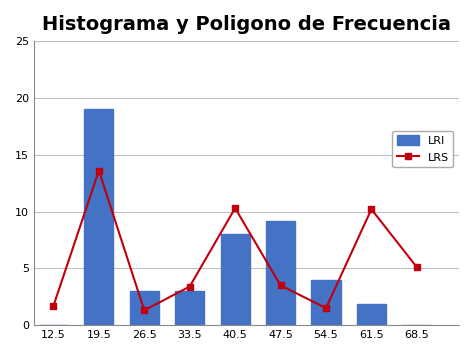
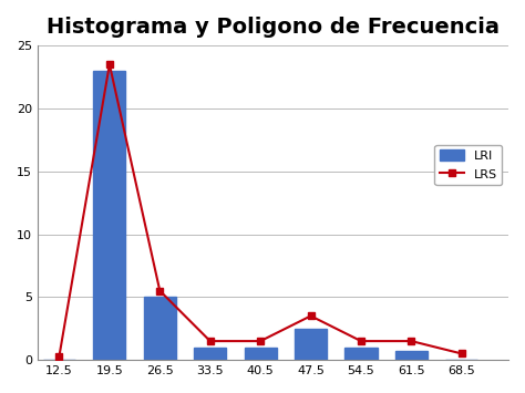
LRS/12.5: 1.7 -> 0.3
LRI/19.5: 19.0 -> 23.0
LRS/19.5: 13.6 -> 23.5
LRI/26.5: 3.0 -> 5.0
LRS/26.5: 1.3 -> 5.5
LRI/33.5: 3.0 -> 1.0
LRS/33.5: 3.4 -> 1.5
LRI/40.5: 8.0 -> 1.0
LRS/40.5: 10.3 -> 1.5
LRI/47.5: 9.2 -> 2.5
LRI/54.5: 4.0 -> 1.0
LRI/61.5: 1.9 -> 0.8
LRS/61.5: 10.2 -> 1.5
LRS/68.5: 5.1 -> 0.5
